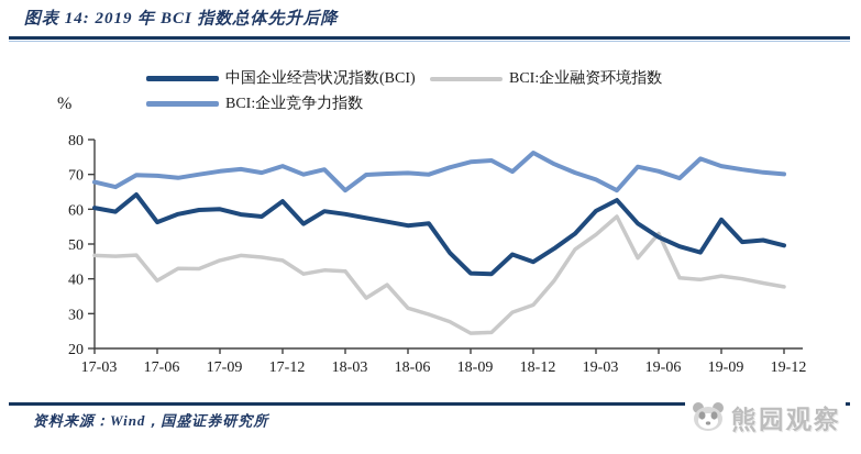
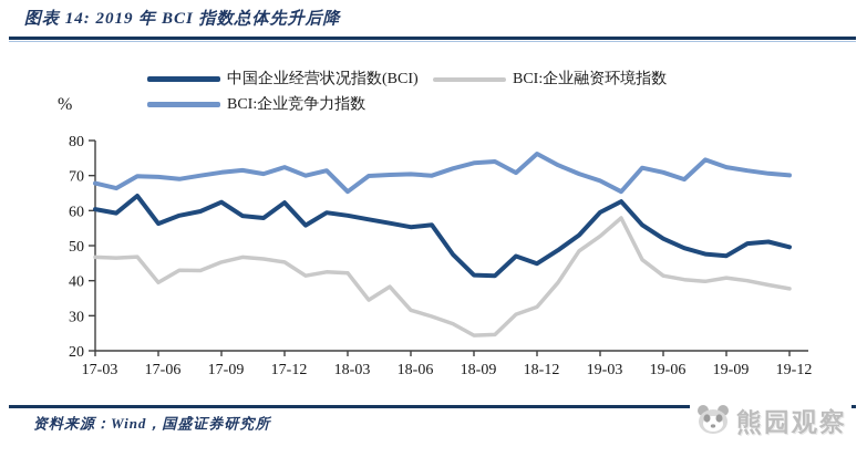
中国企业经营状况指数(BCI)/17-09: 60 -> 62
BCI:企业融资环境指数/19-06: 53 -> 41
中国企业经营状况指数(BCI)/19-09: 57 -> 47
